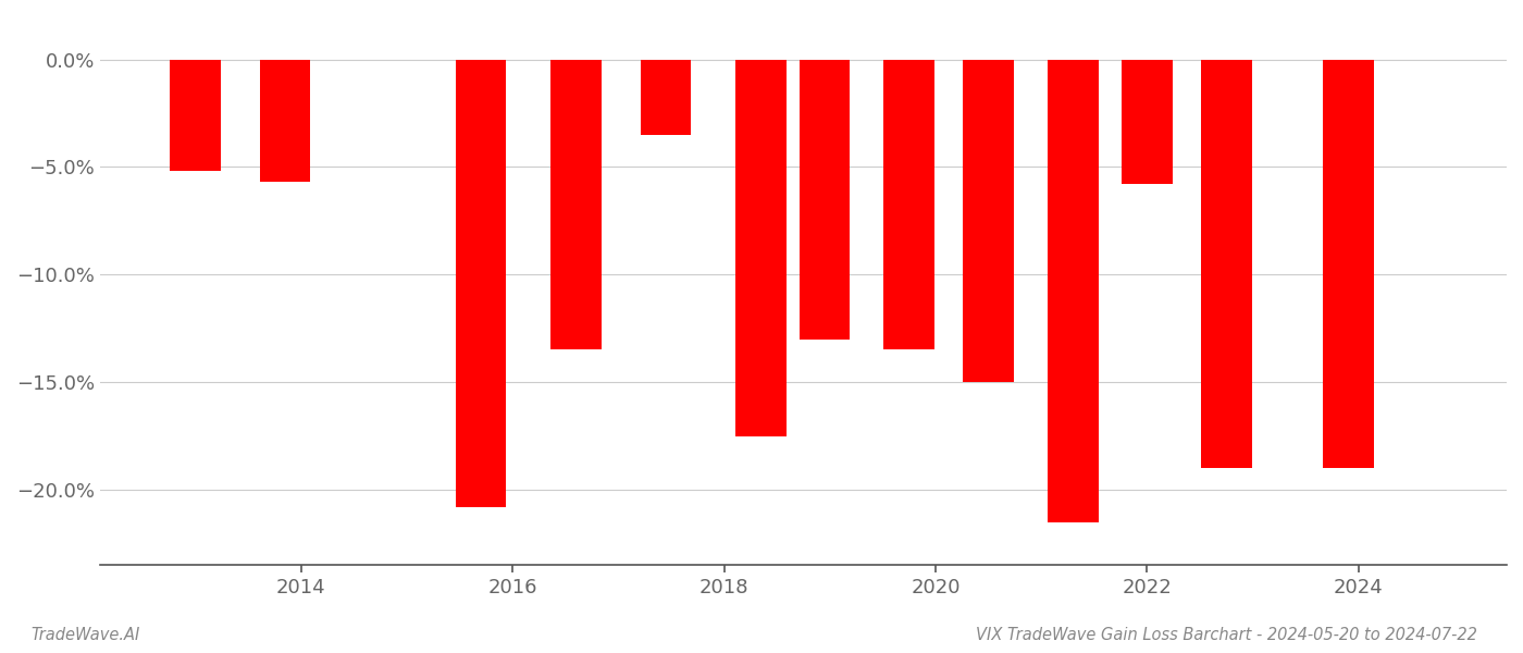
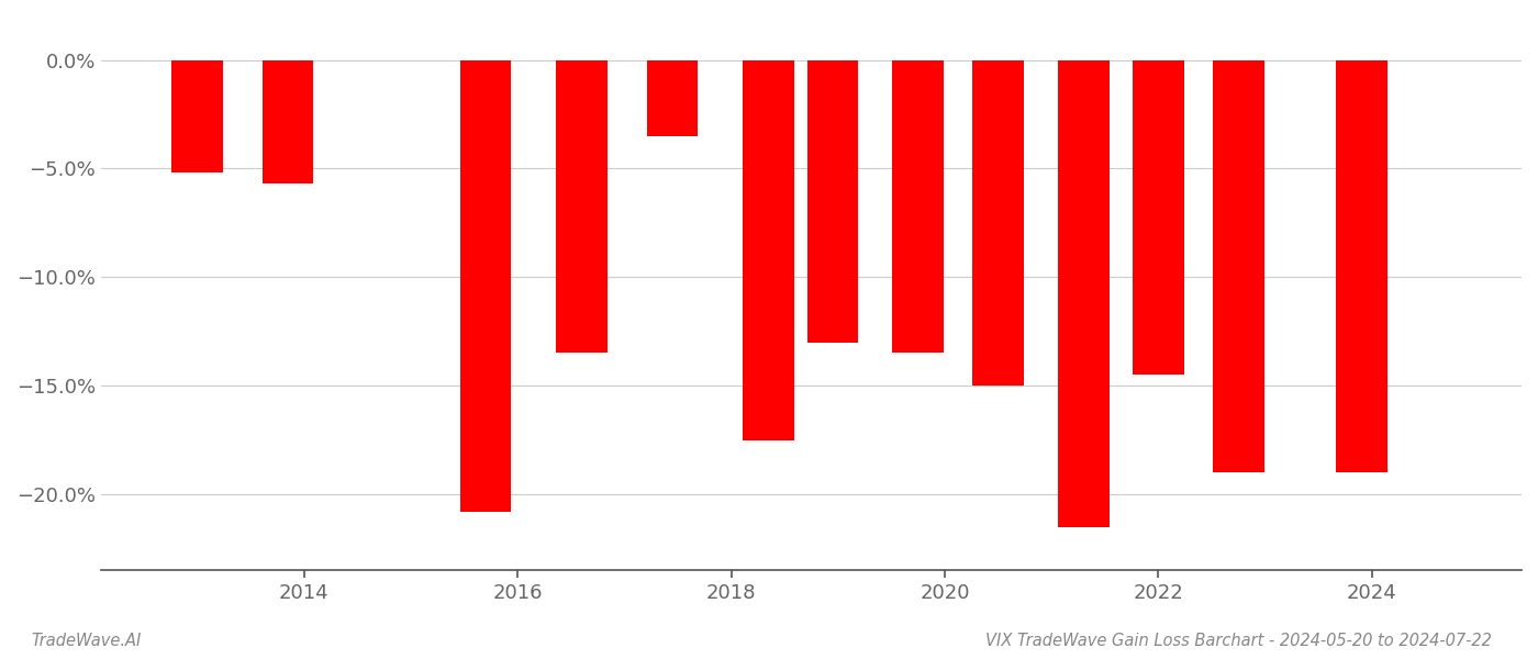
2022: -5.8% -> -14.5%
